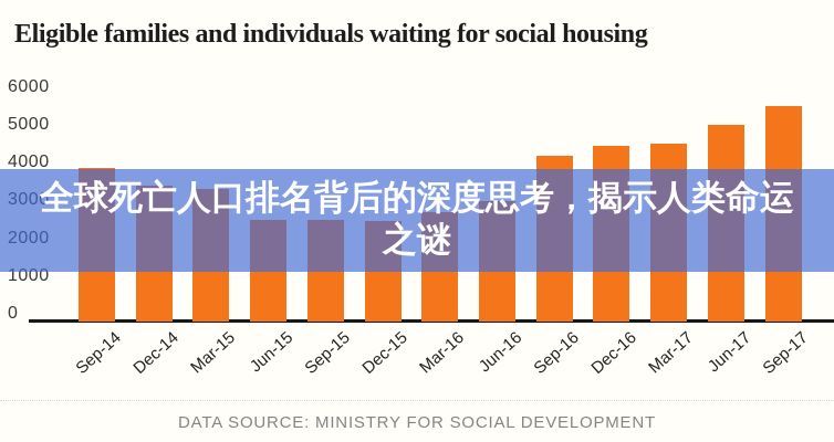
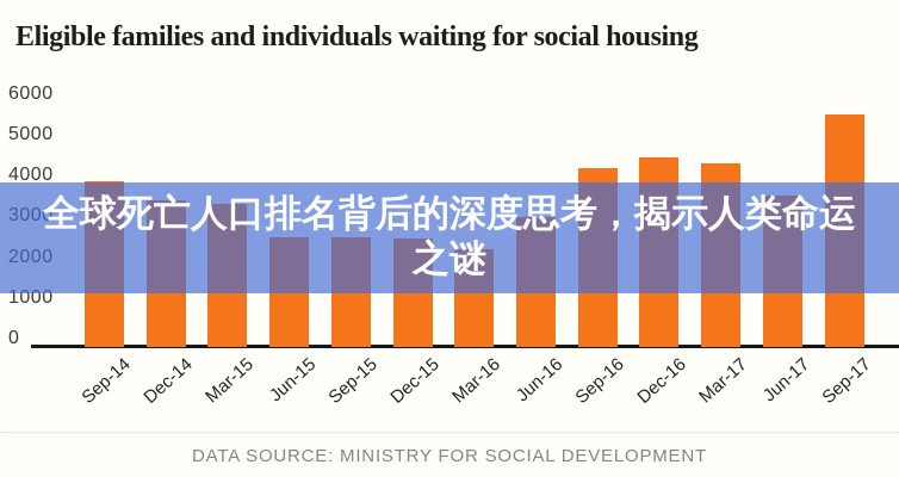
Mar-16: 2900 -> 2400
Mar-17: 4700 -> 4500
Jun-17: 5200 -> 3700
